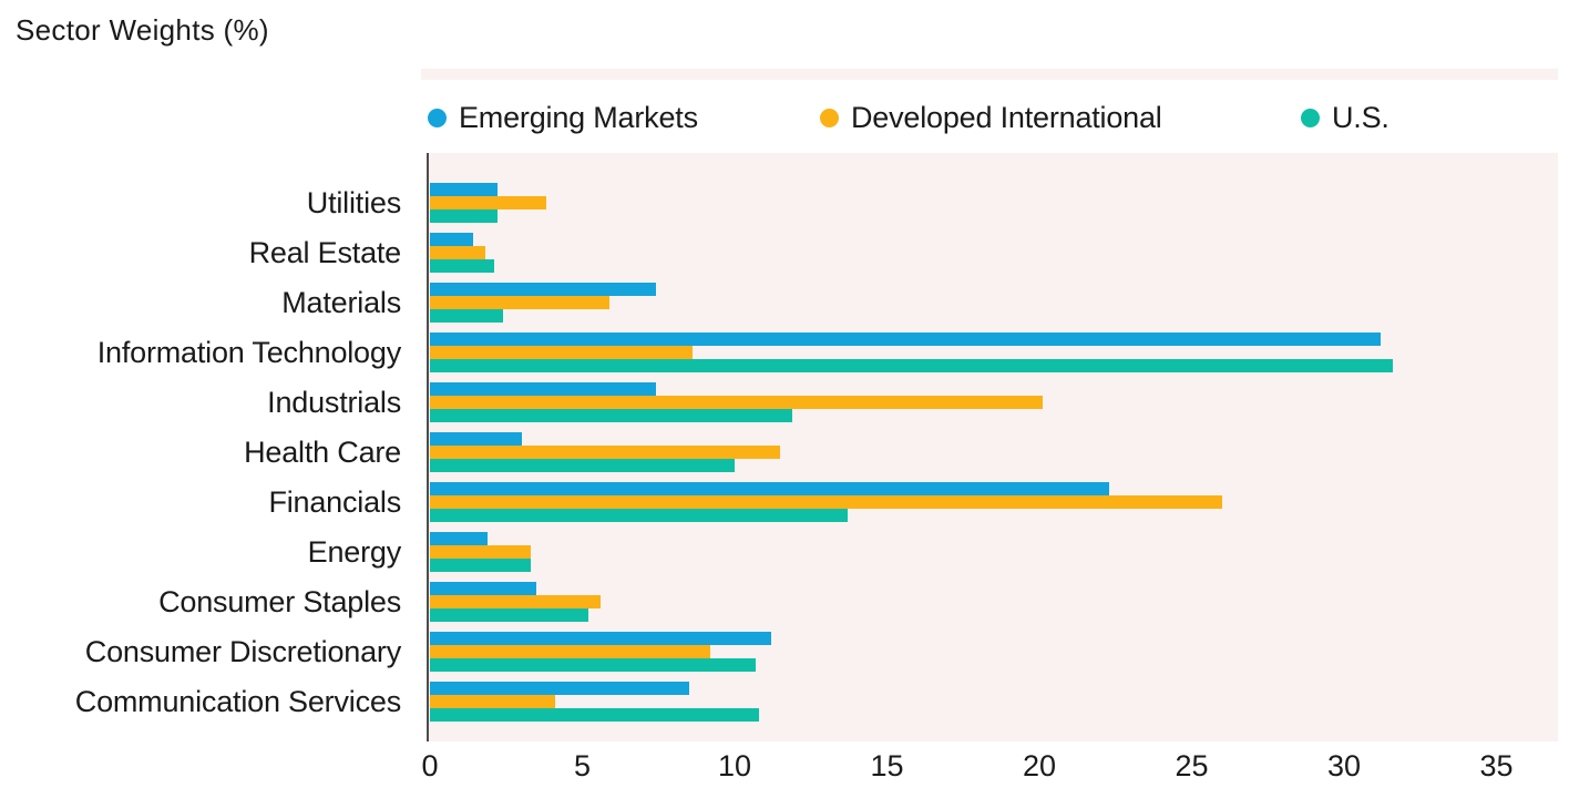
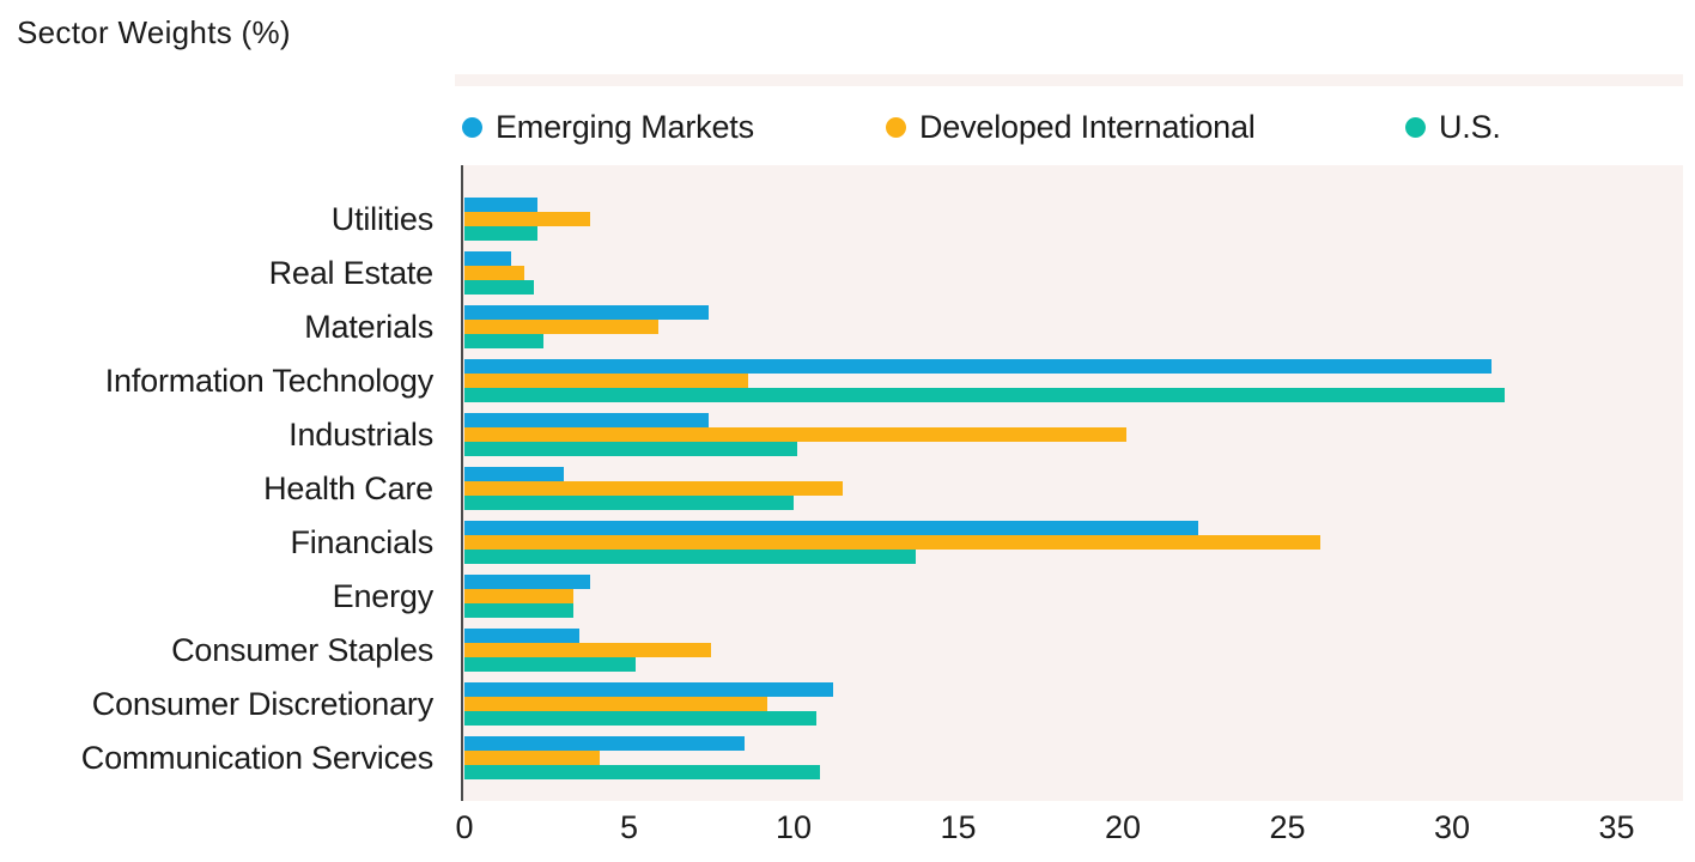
U.S./Industrials: 11.9 -> 10.1
Emerging Markets/Energy: 1.9 -> 3.8
Developed International/Consumer Staples: 5.6 -> 7.5
